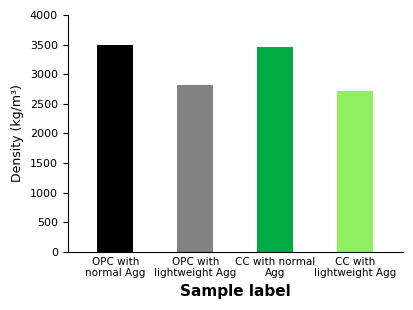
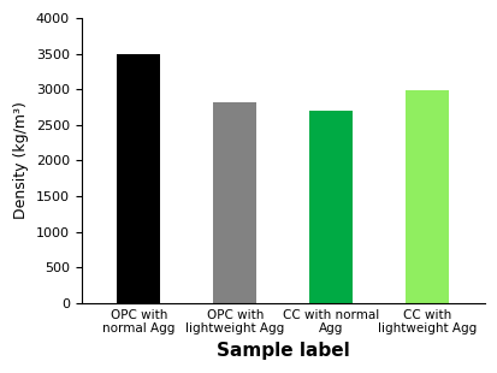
CC with normal Agg: 3460 -> 2700
CC with lightweight Agg: 2720 -> 2980
